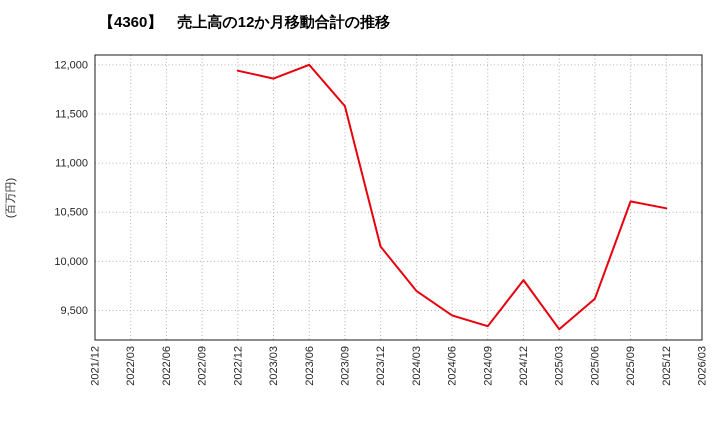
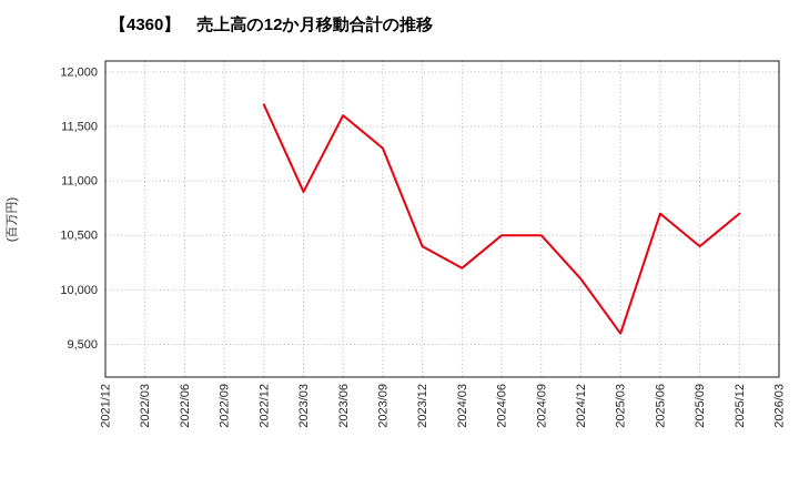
2022/12: 11900 -> 11700
2023/03: 11900 -> 10900
2023/06: 12000 -> 11600
2023/09: 11600 -> 11300
2023/12: 10200 -> 10400
2024/03: 9700 -> 10200
2024/06: 9400 -> 10500
2024/09: 9300 -> 10500
2024/12: 9800 -> 10100
2025/03: 9300 -> 9600
2025/06: 9600 -> 10700
2025/09: 10600 -> 10400
2025/12: 10500 -> 10700
